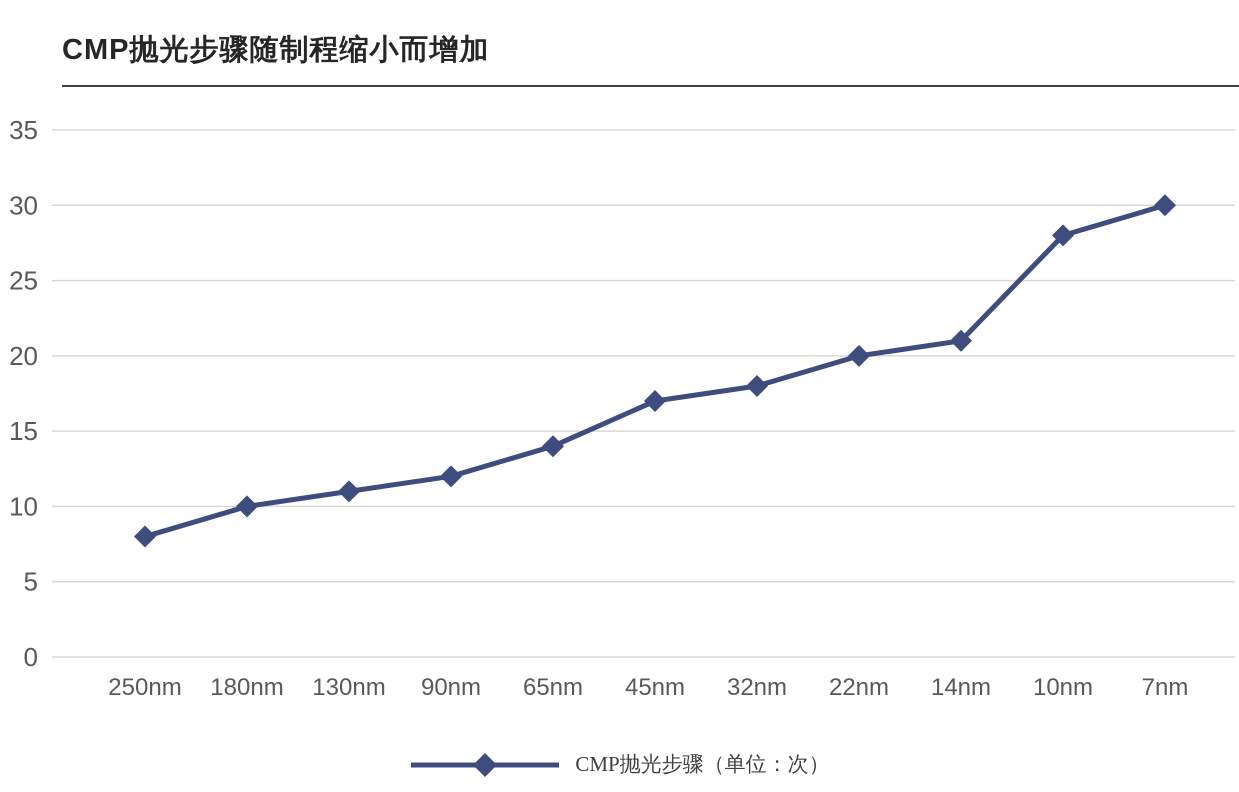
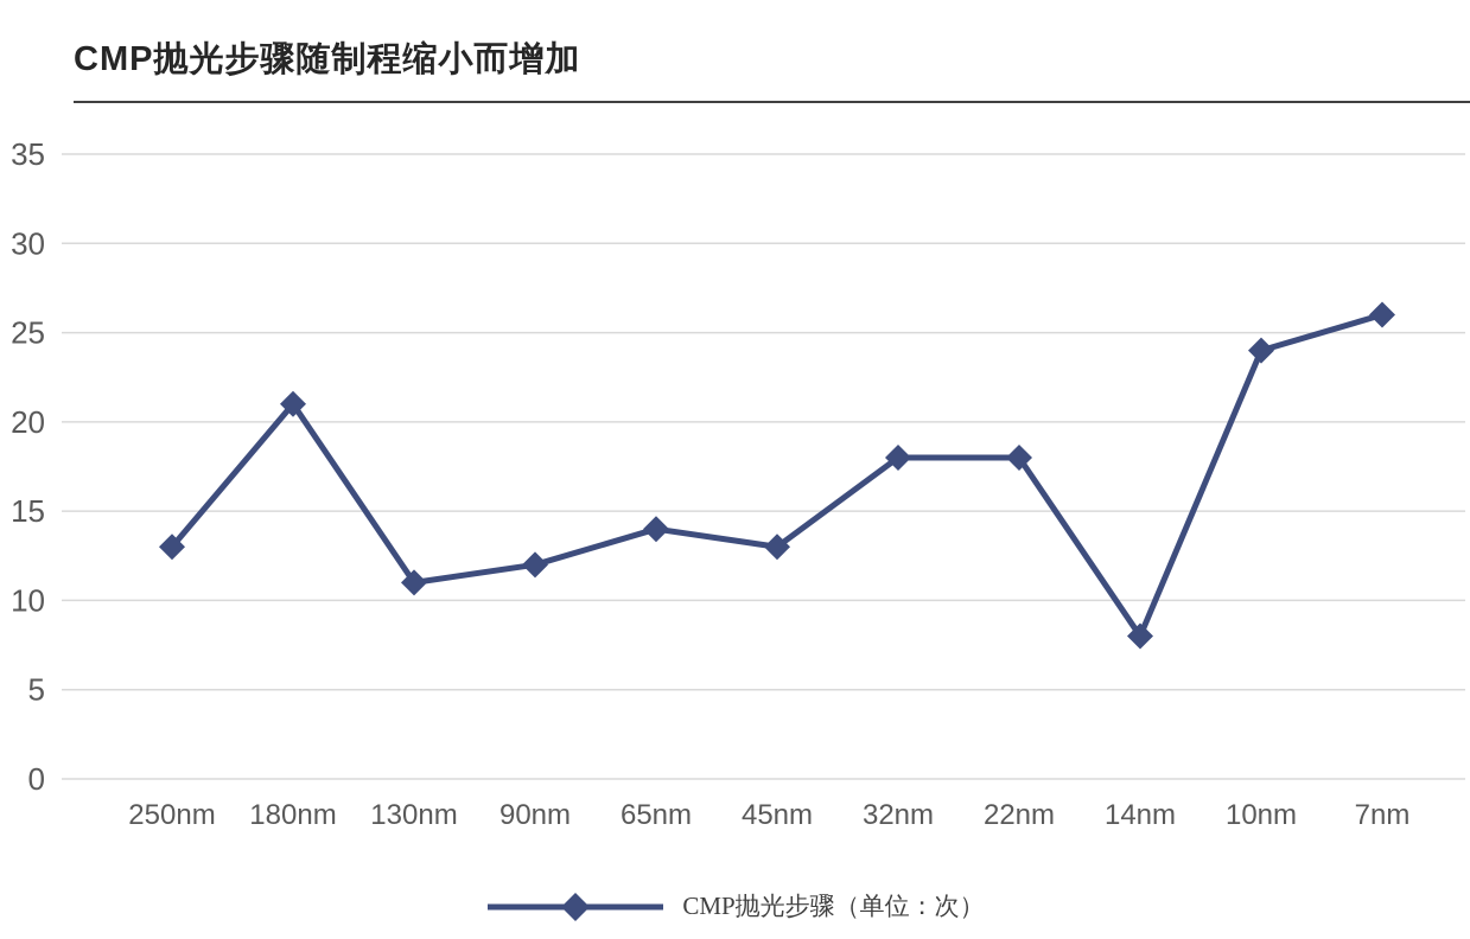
250nm: 8 -> 13
180nm: 10 -> 21
45nm: 17 -> 13
22nm: 20 -> 18
14nm: 21 -> 8
10nm: 28 -> 24
7nm: 30 -> 26
